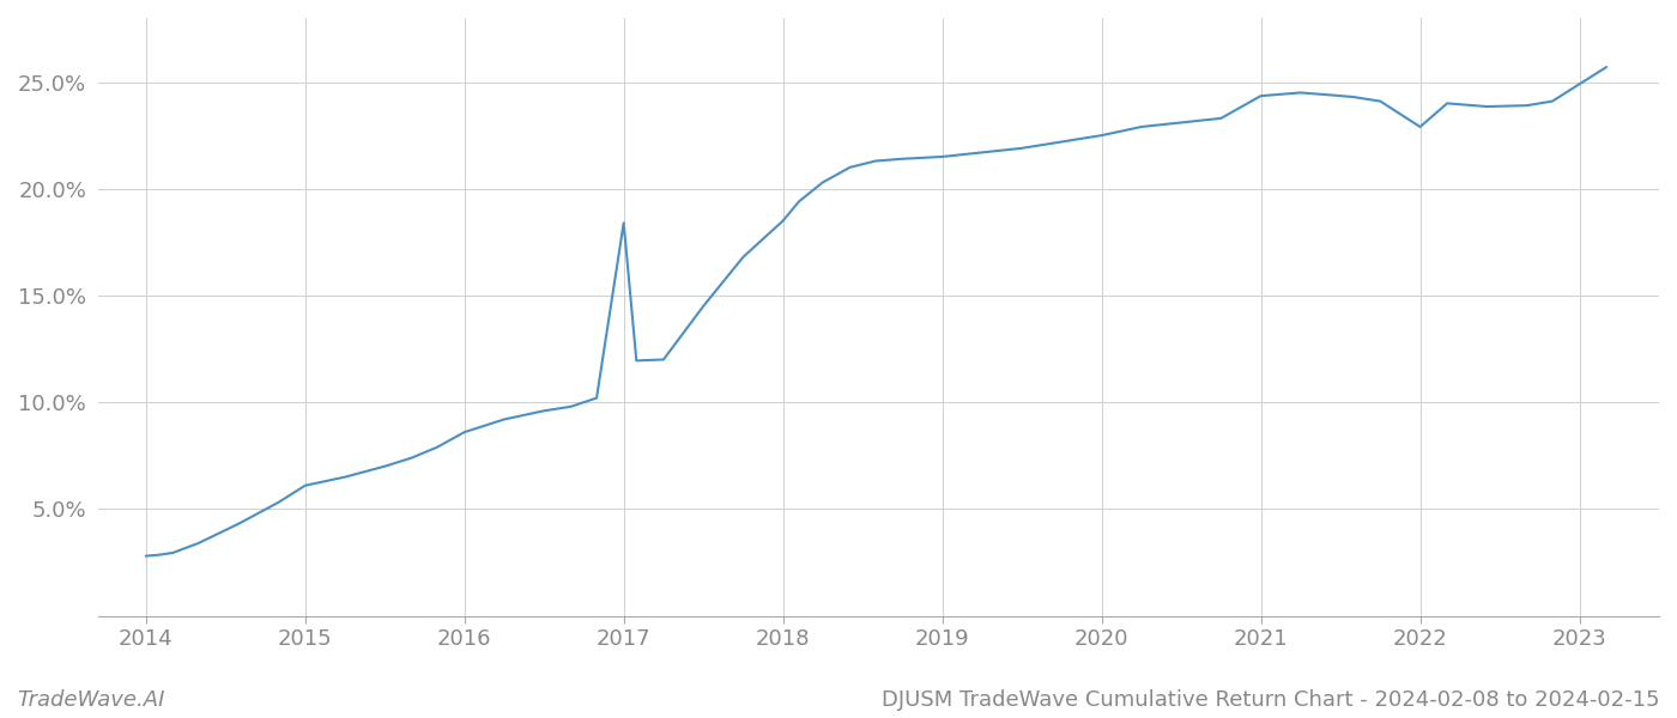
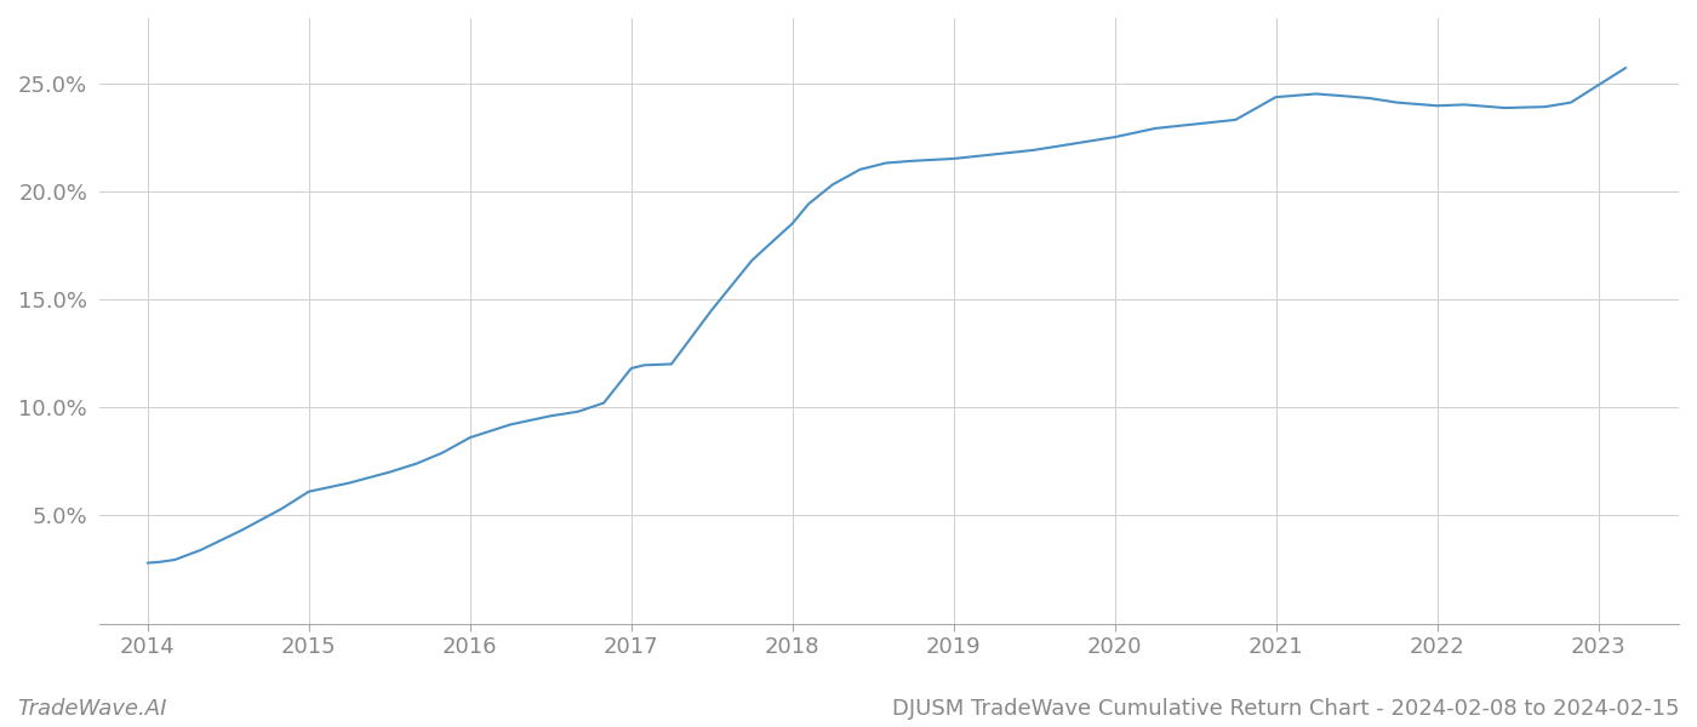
2017: 18.4% -> 11.8%
2022: 22.9% -> 23.9%
